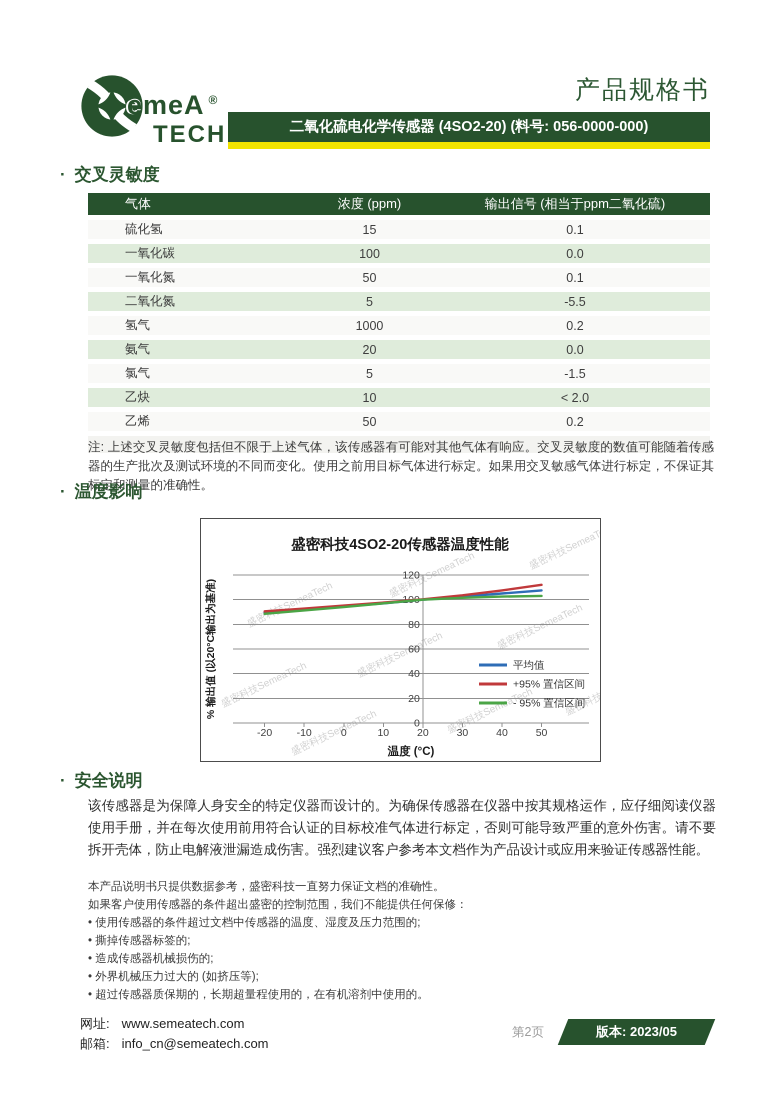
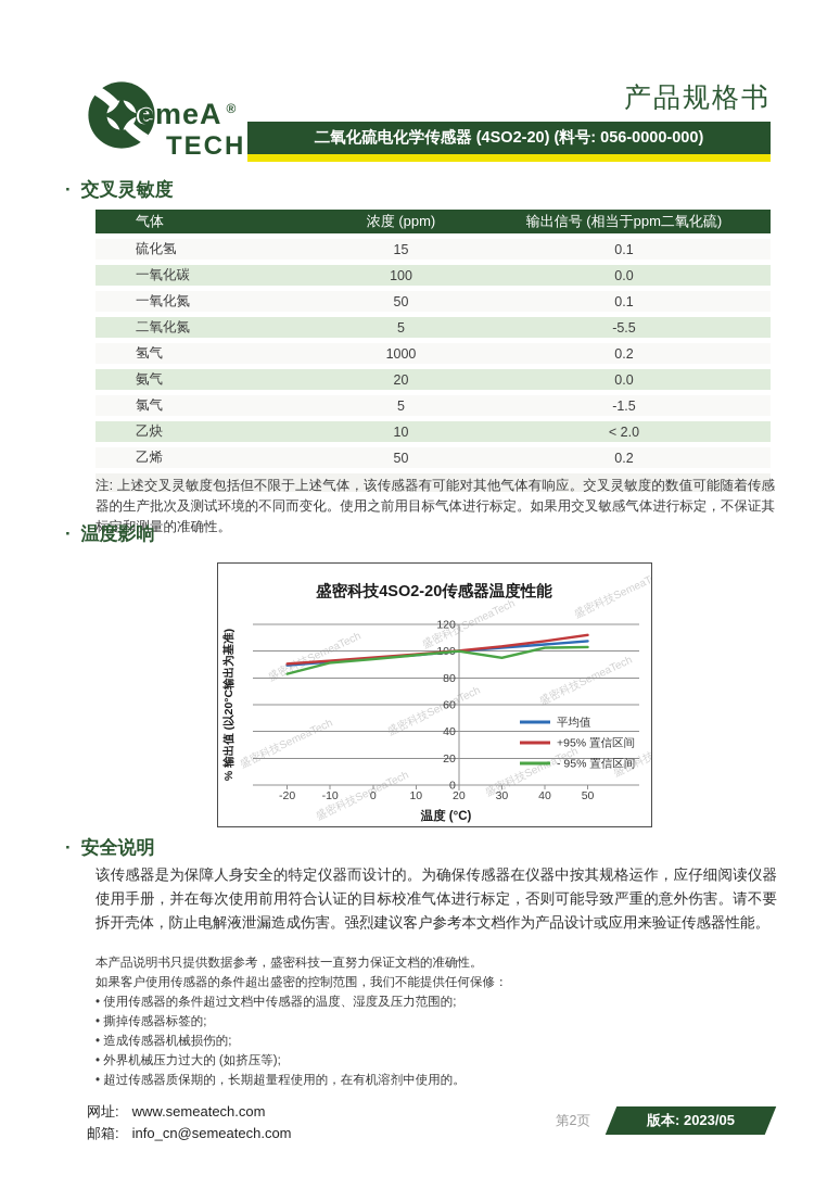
- 95% 置信区间/-20: 88 -> 83
- 95% 置信区间/30: 102 -> 95
